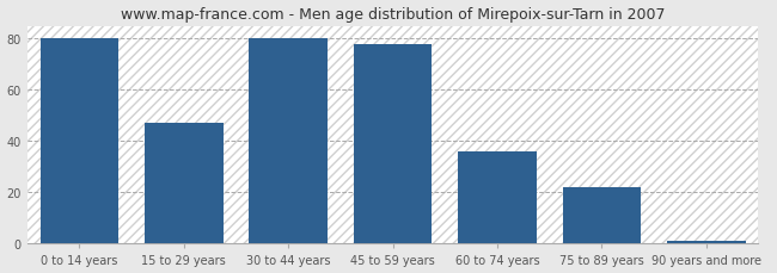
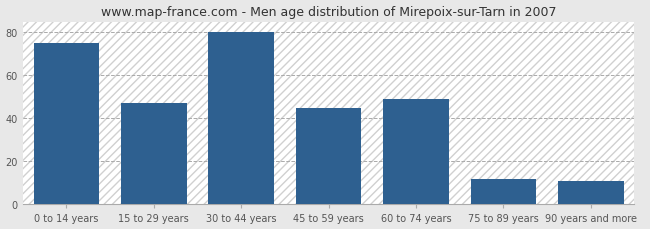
0 to 14 years: 80 -> 75
45 to 59 years: 78 -> 45
60 to 74 years: 36 -> 49
75 to 89 years: 22 -> 12
90 years and more: 1 -> 11
